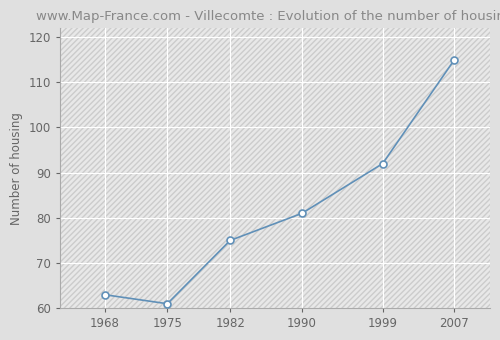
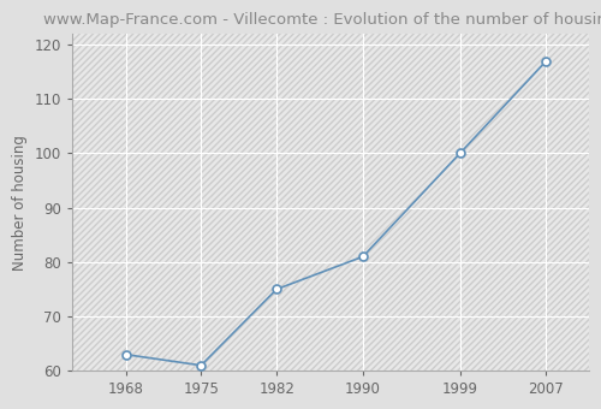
1999: 92 -> 100
2007: 115 -> 117
